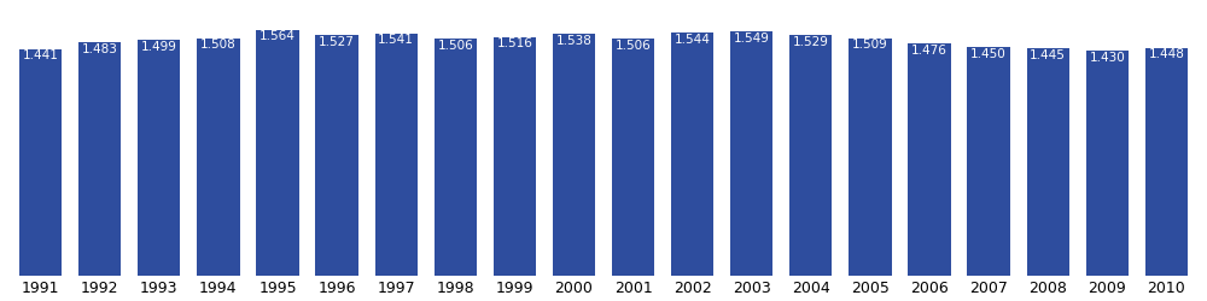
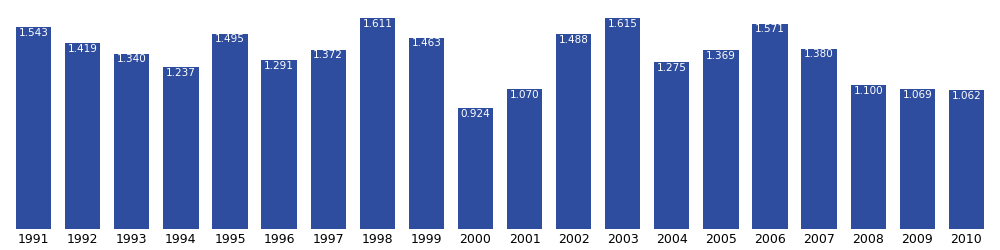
1991: 1.441 -> 1.543
1992: 1.483 -> 1.419
1993: 1.499 -> 1.340
1994: 1.508 -> 1.237
1995: 1.564 -> 1.495
1996: 1.527 -> 1.291
1997: 1.541 -> 1.372
1998: 1.506 -> 1.611
1999: 1.516 -> 1.463
2000: 1.538 -> 0.924
2001: 1.506 -> 1.070
2002: 1.544 -> 1.488
2003: 1.549 -> 1.615
2004: 1.529 -> 1.275
2005: 1.509 -> 1.369
2006: 1.476 -> 1.571
2007: 1.450 -> 1.380
2008: 1.445 -> 1.100
2009: 1.430 -> 1.069
2010: 1.448 -> 1.062
